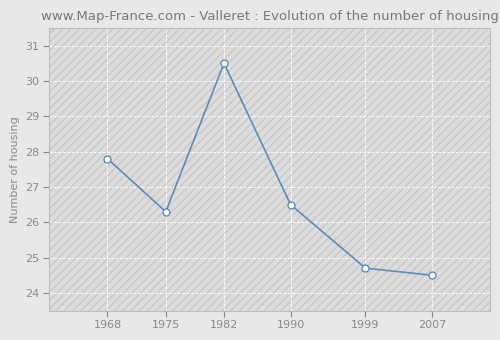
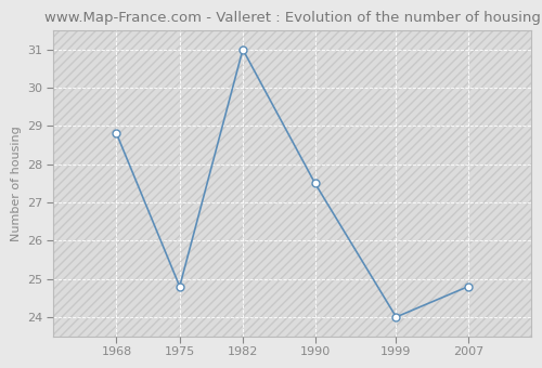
1968: 27.8 -> 28.8
1975: 26.3 -> 24.8
1982: 30.5 -> 31.0
1990: 26.5 -> 27.5
1999: 24.7 -> 24.0
2007: 24.5 -> 24.8
